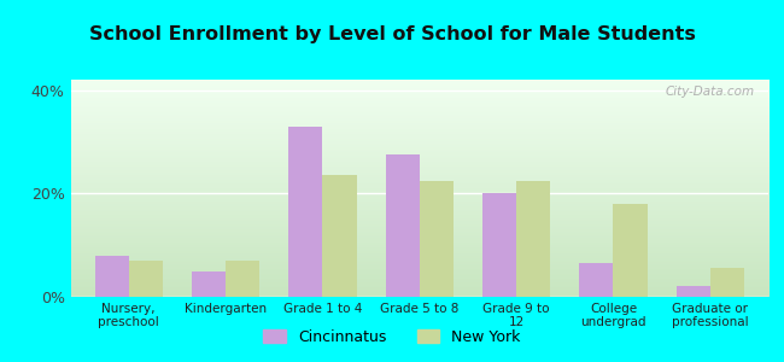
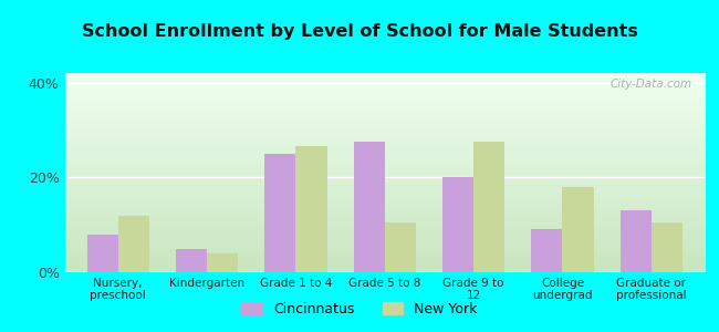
New York/Nursery, preschool: 7.0% -> 12.0%
New York/Kindergarten: 7.0% -> 4.0%
Cincinnatus/Grade 1 to 4: 33.0% -> 25.0%
New York/Grade 1 to 4: 23.5% -> 26.5%
New York/Grade 5 to 8: 22.5% -> 10.5%
New York/Grade 9 to 12: 22.5% -> 27.5%
Cincinnatus/College undergrad: 6.5% -> 9.0%
Cincinnatus/Graduate or professional: 2.0% -> 13.0%
New York/Graduate or professional: 5.5% -> 10.5%
